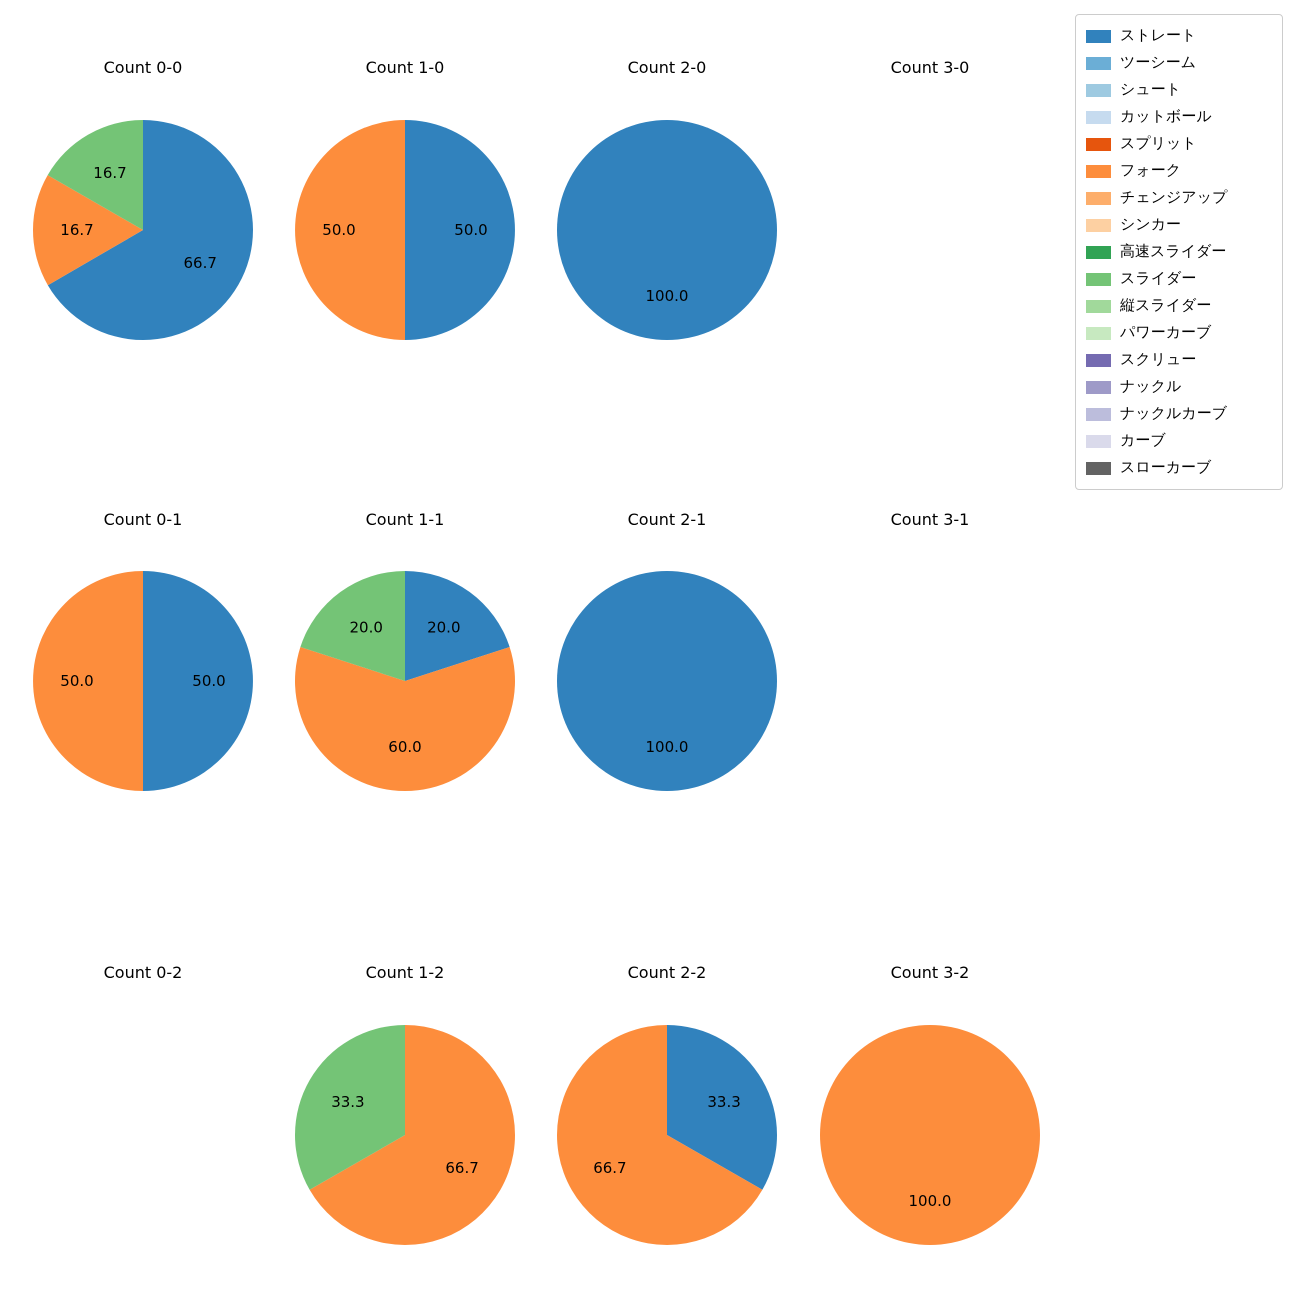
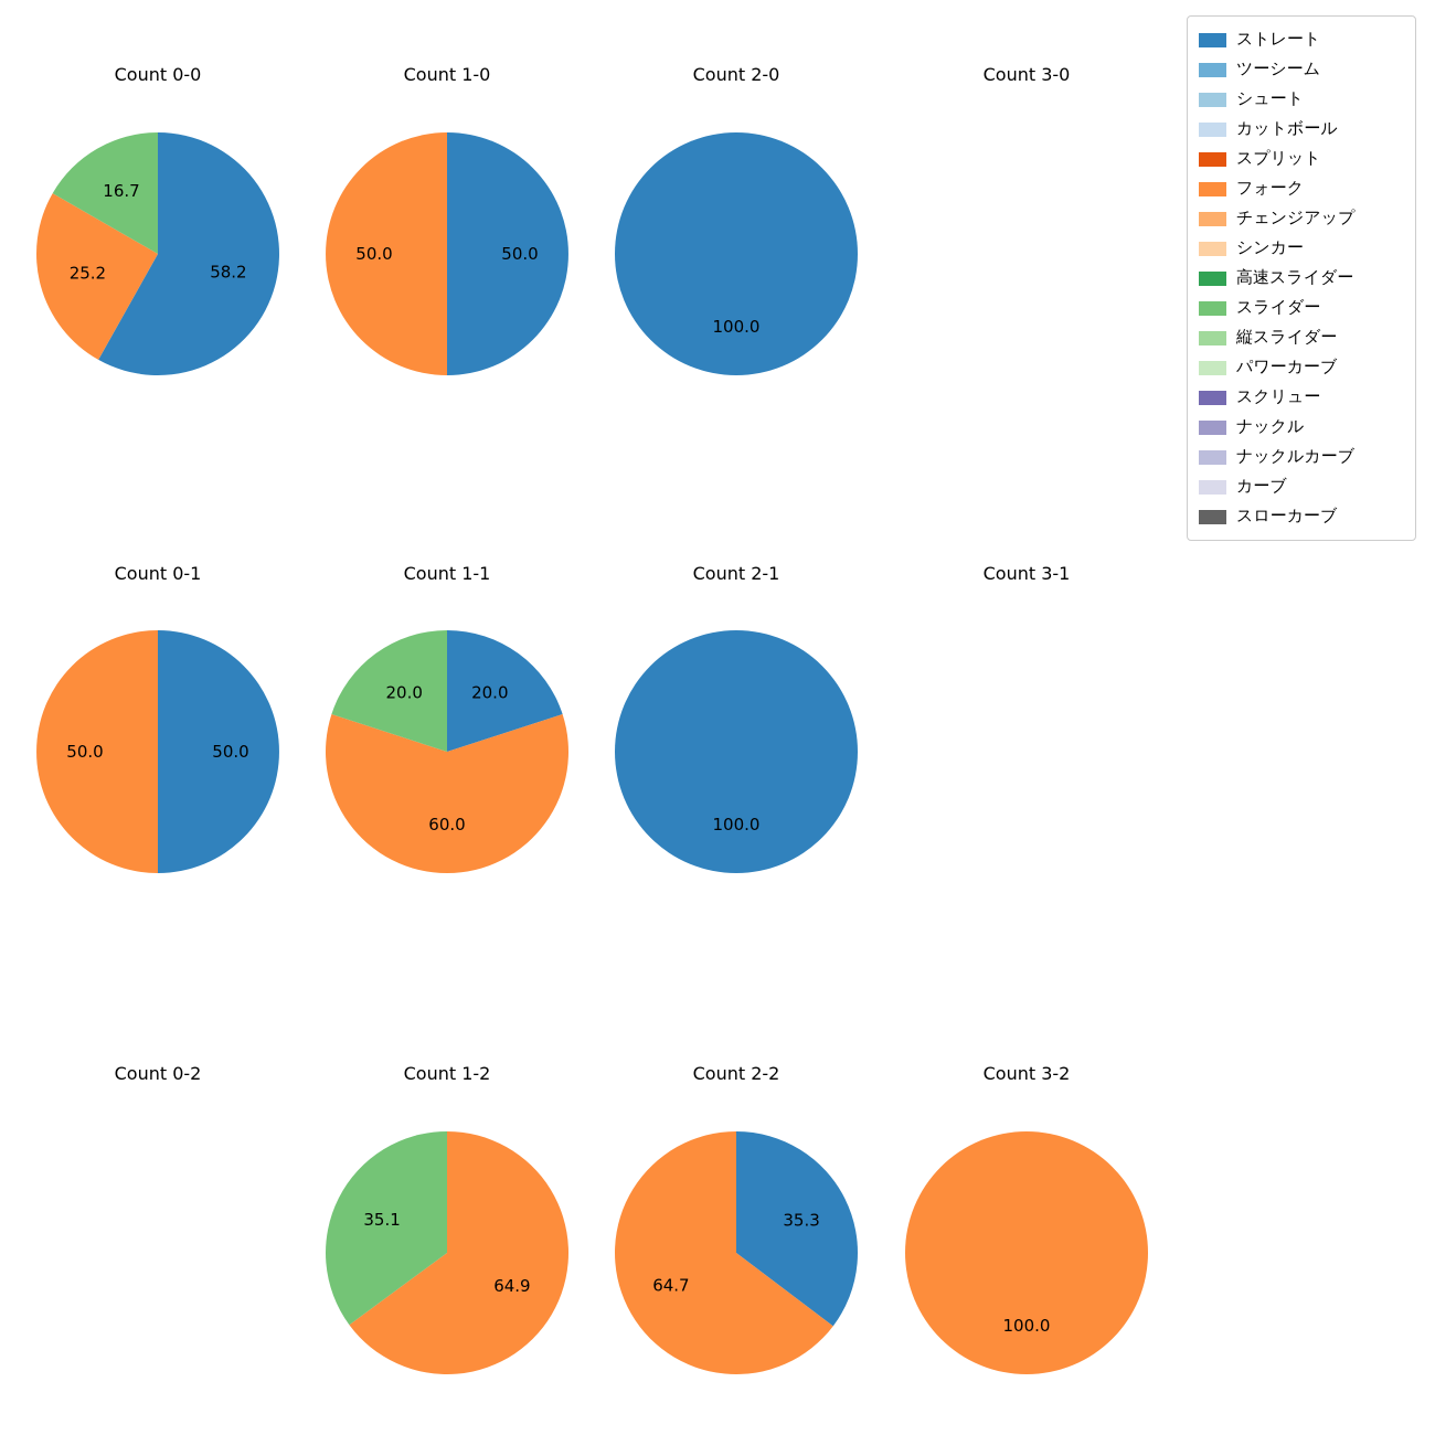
Count 0-0/ストレート: 66.7 -> 58.2
Count 0-0/フォーク: 16.7 -> 25.2
Count 1-2/フォーク: 66.7 -> 64.9
Count 1-2/スライダー: 33.3 -> 35.1
Count 2-2/ストレート: 33.3 -> 35.3
Count 2-2/フォーク: 66.7 -> 64.7
